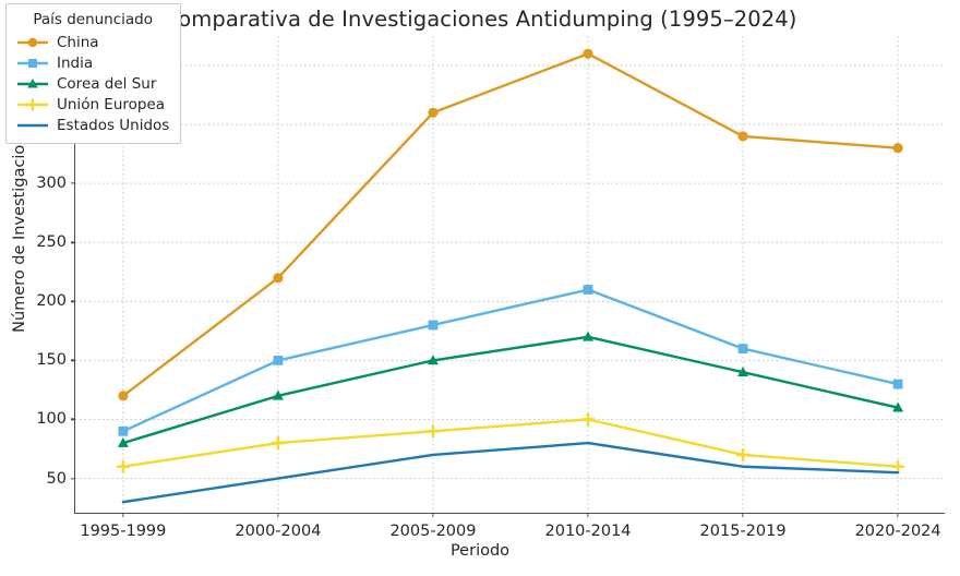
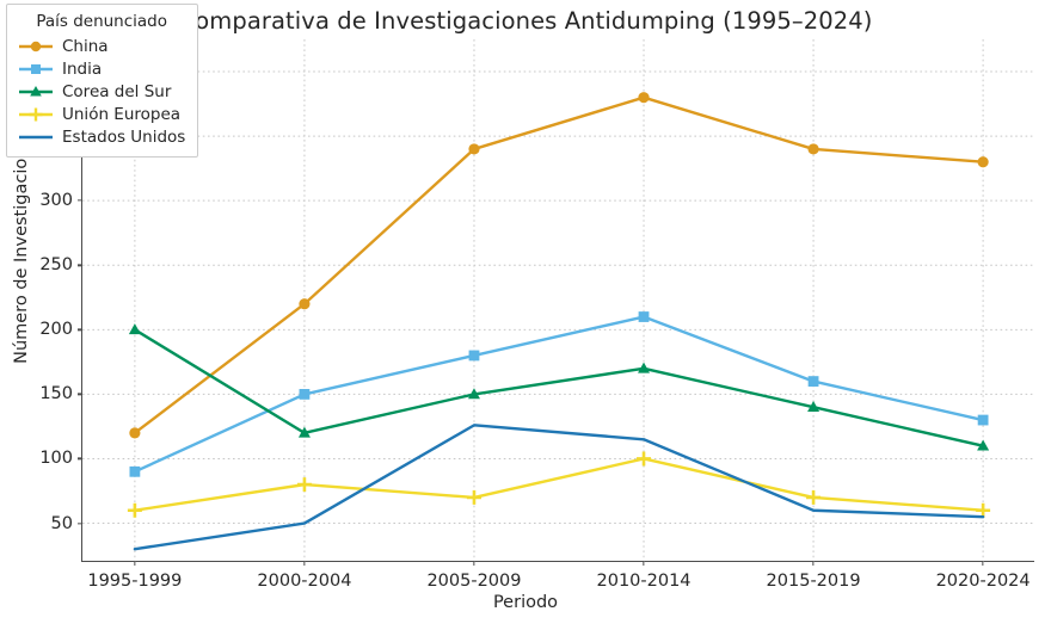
Corea del Sur/1995-1999: 80 -> 200
China/2005-2009: 360 -> 340
Unión Europea/2005-2009: 90 -> 70
Estados Unidos/2005-2009: 70 -> 126
China/2010-2014: 410 -> 380
Estados Unidos/2010-2014: 80 -> 115
